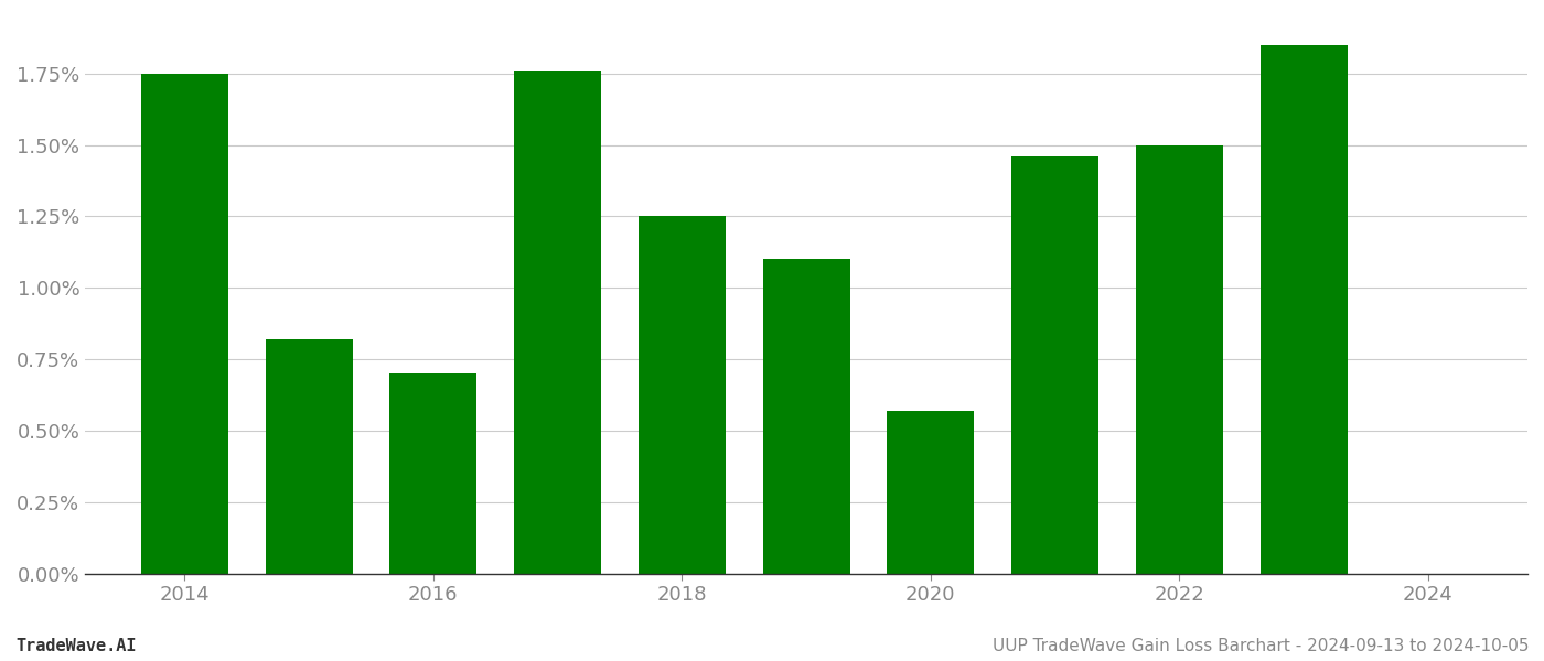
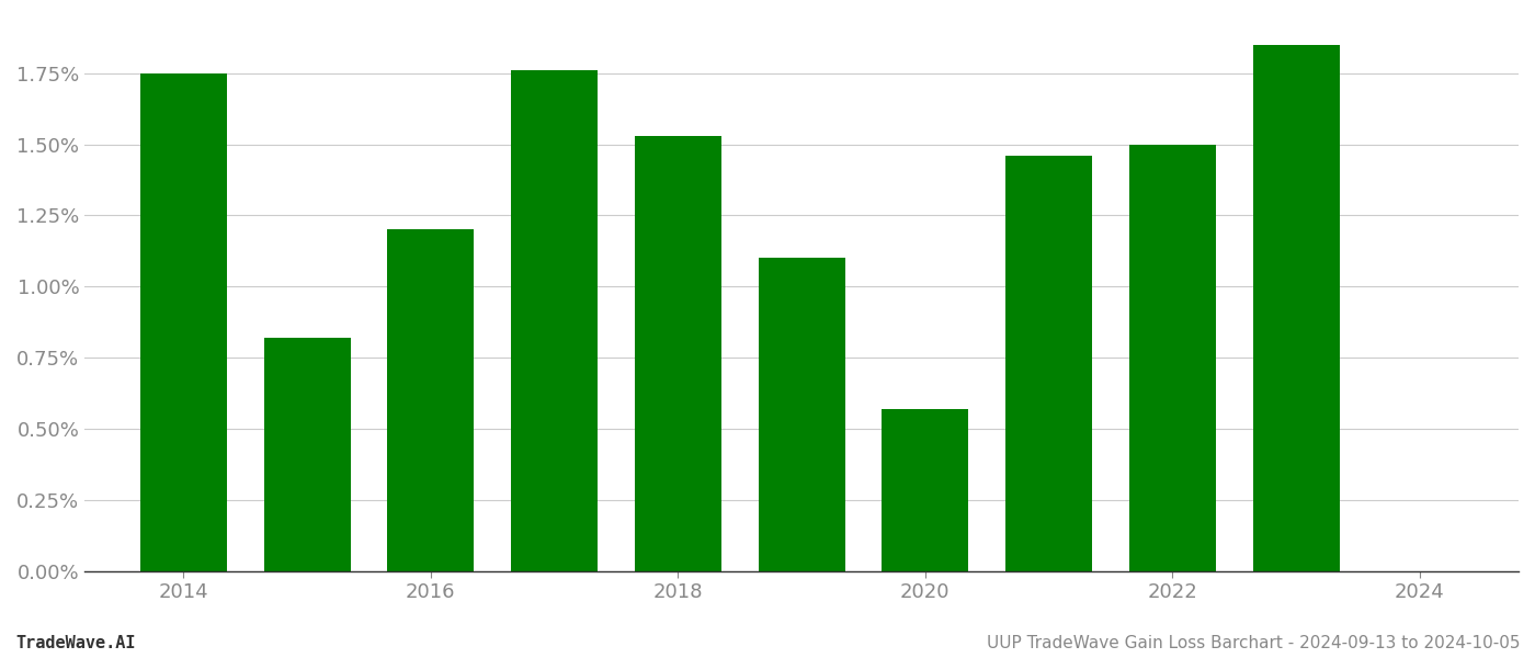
2016: 0.70% -> 1.20%
2018: 1.25% -> 1.53%
